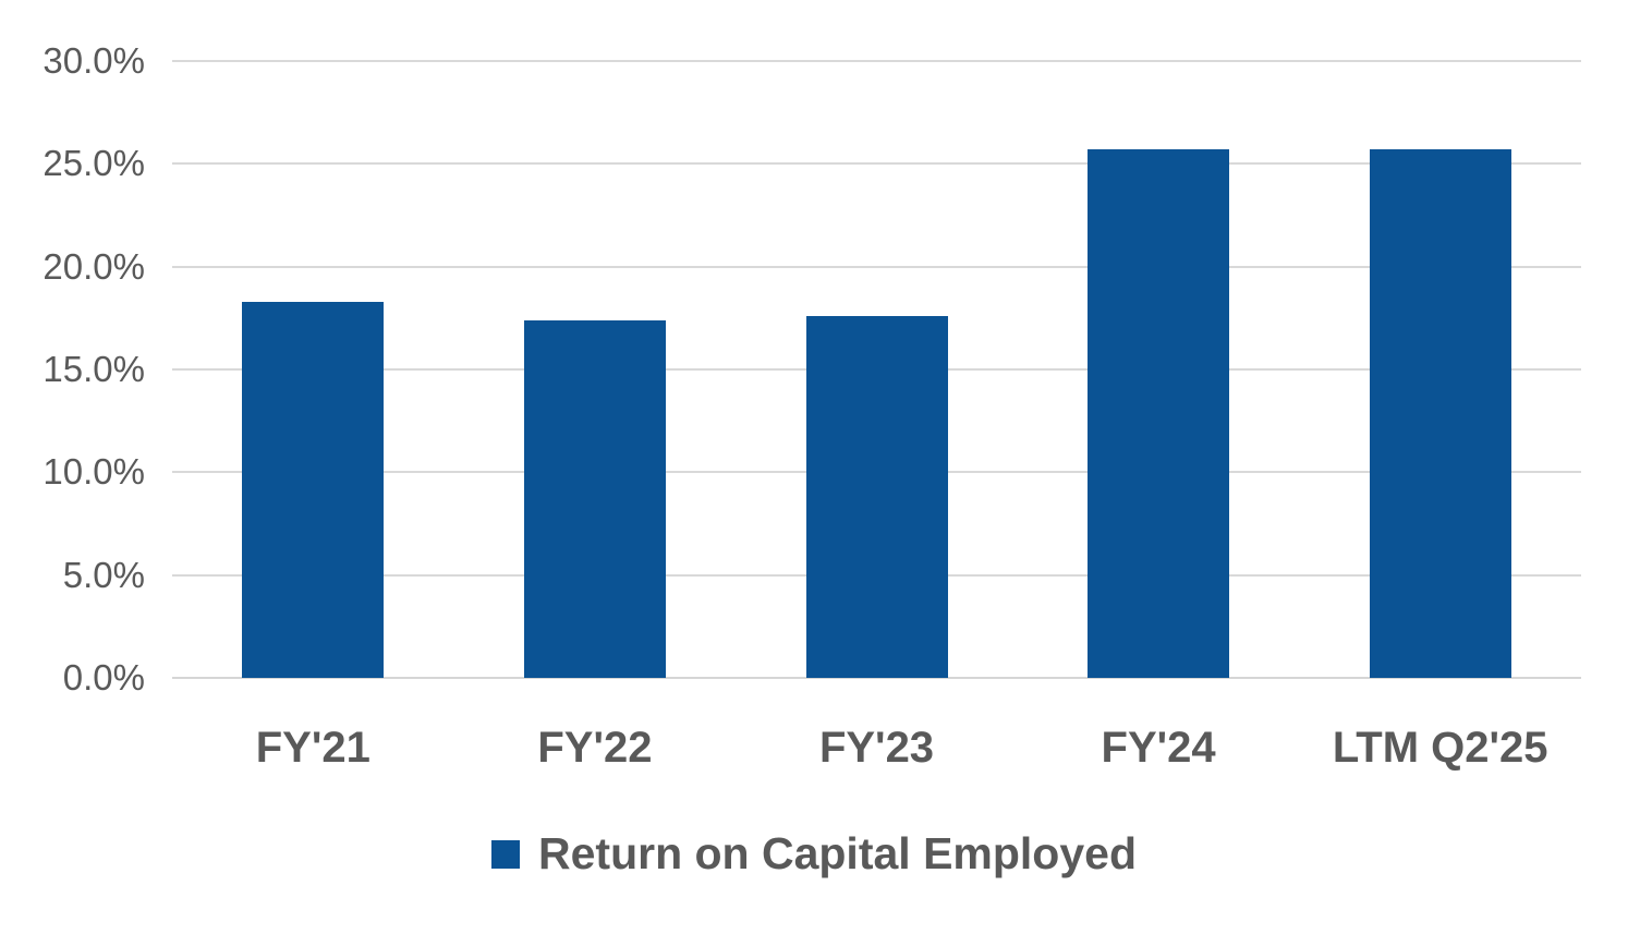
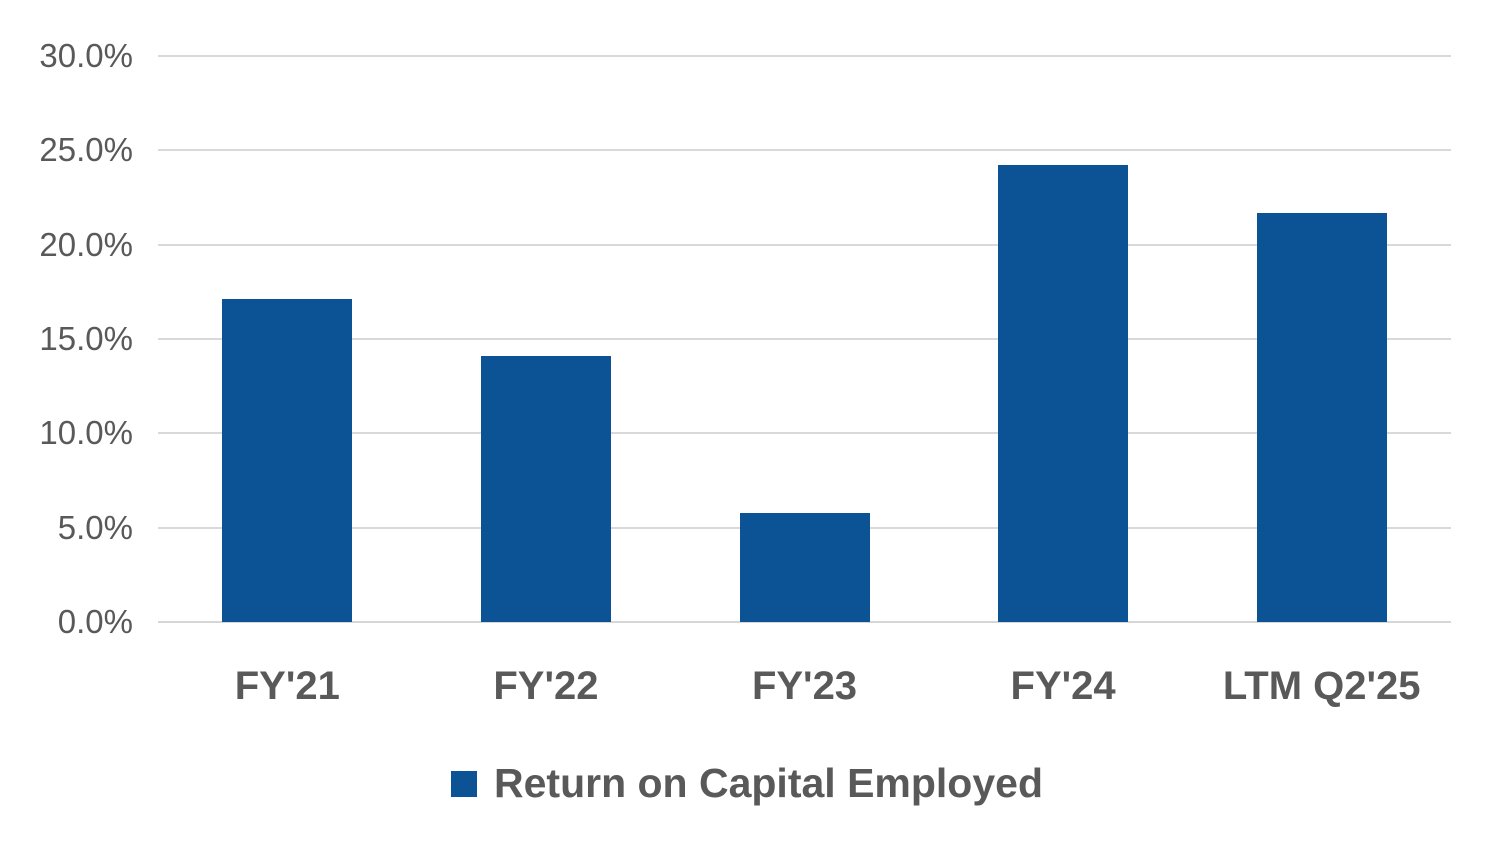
FY'21: 18.3% -> 17.1%
FY'22: 17.4% -> 14.1%
FY'23: 17.6% -> 5.8%
FY'24: 25.7% -> 24.2%
LTM Q2'25: 25.7% -> 21.7%
